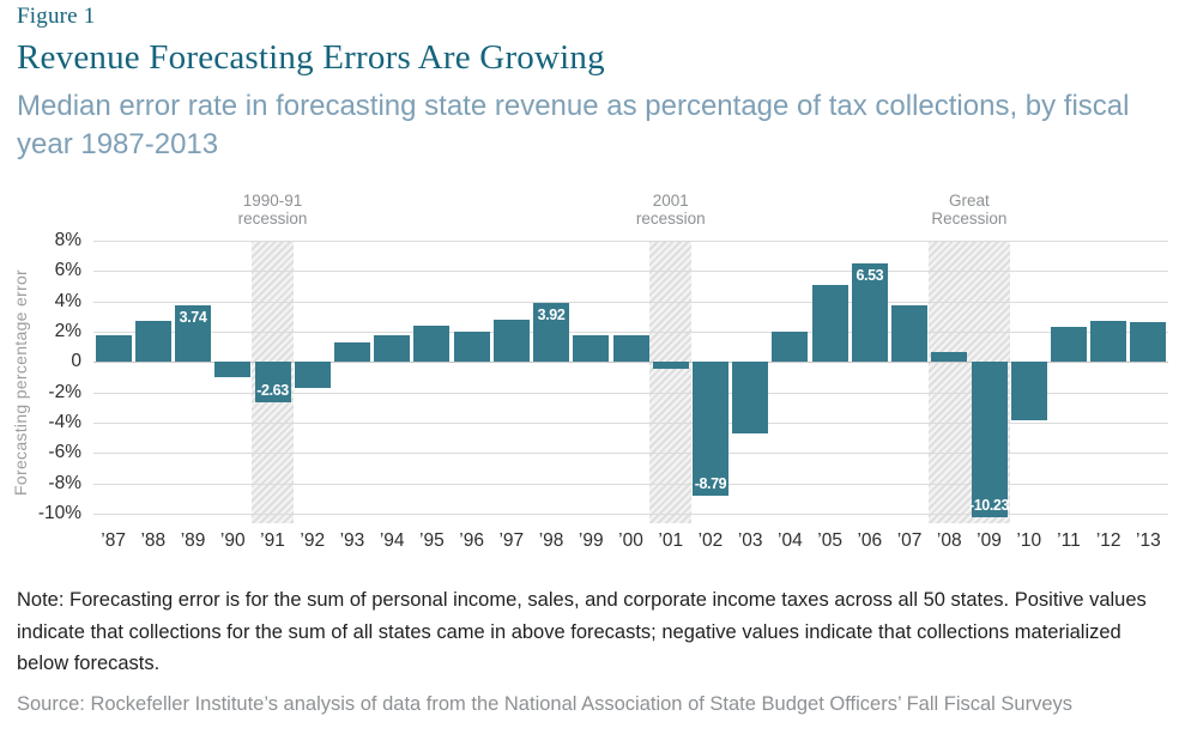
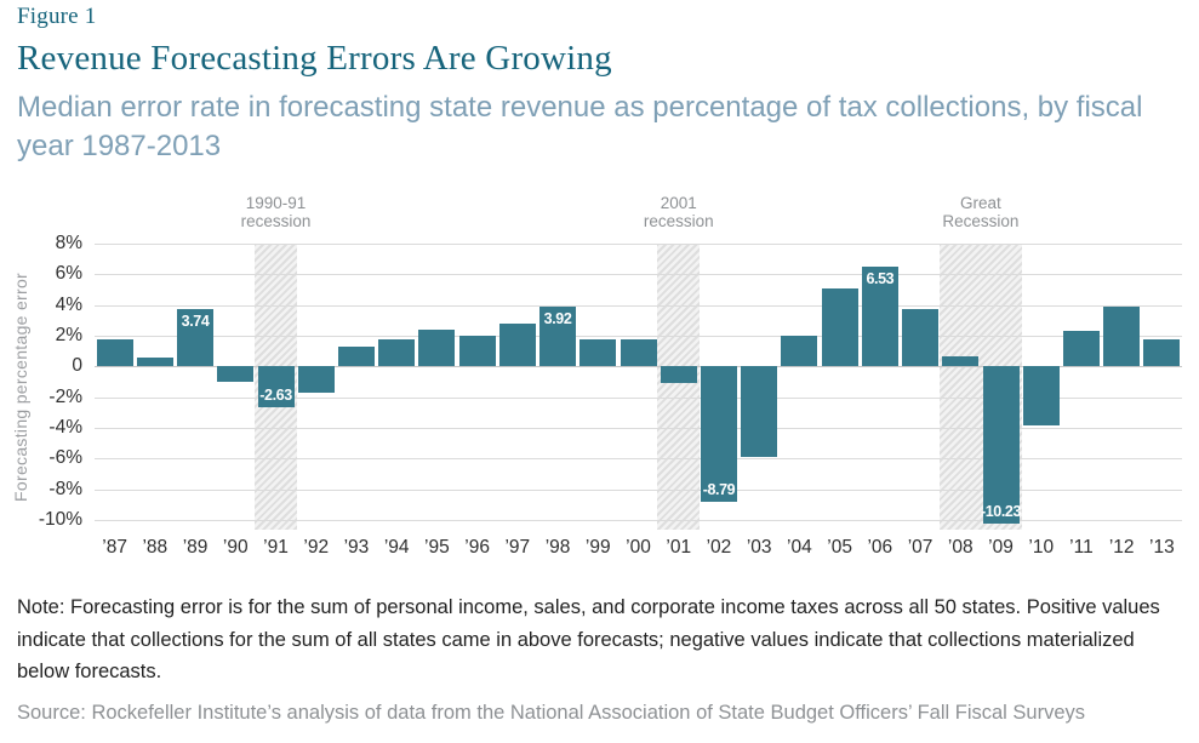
’88: 2.7% -> 0.6%
’01: -0.5% -> -1.1%
’03: -4.7% -> -5.9%
’12: 2.7% -> 3.9%
’13: 2.6% -> 1.8%
